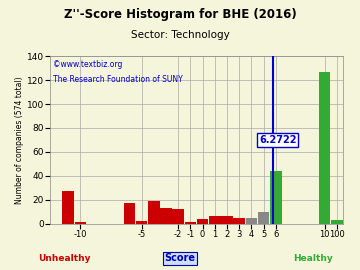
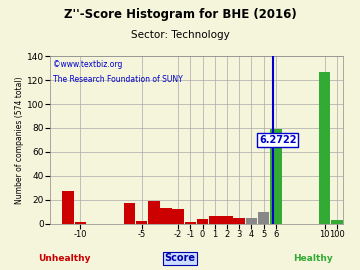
6: 44 -> 79
